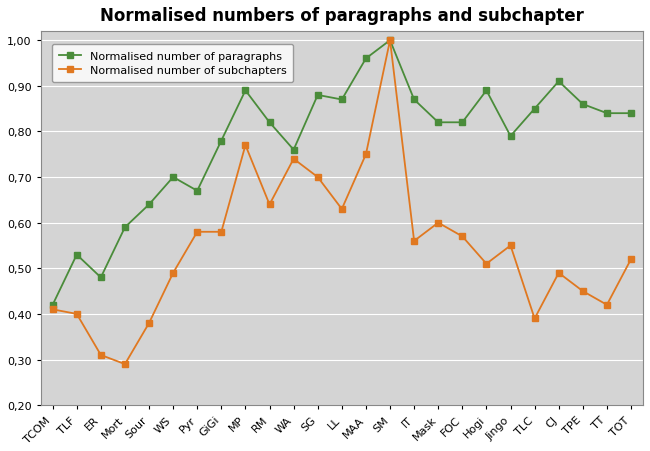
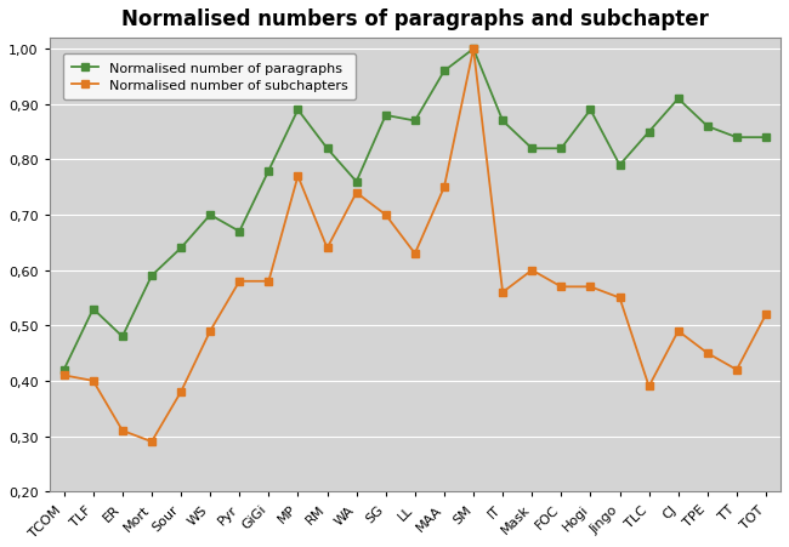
Normalised number of subchapters/Hogi: 0,51 -> 0,57
